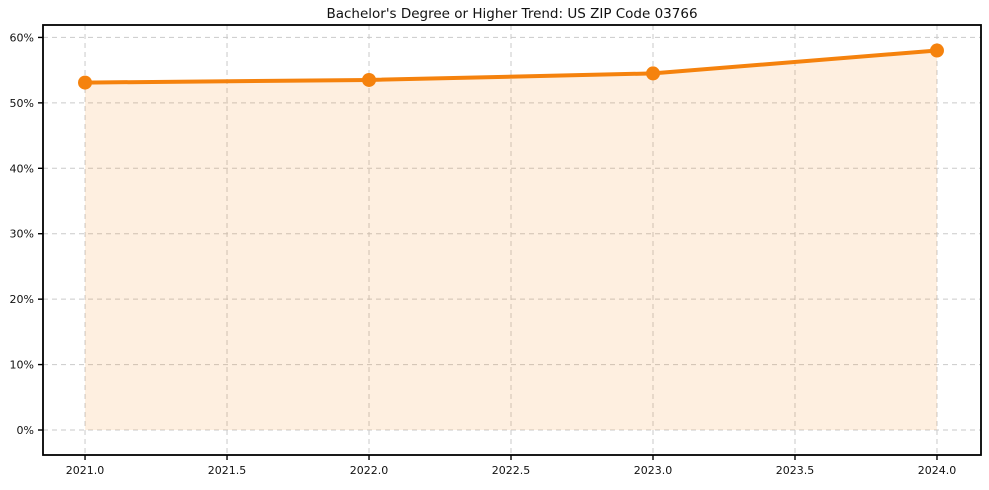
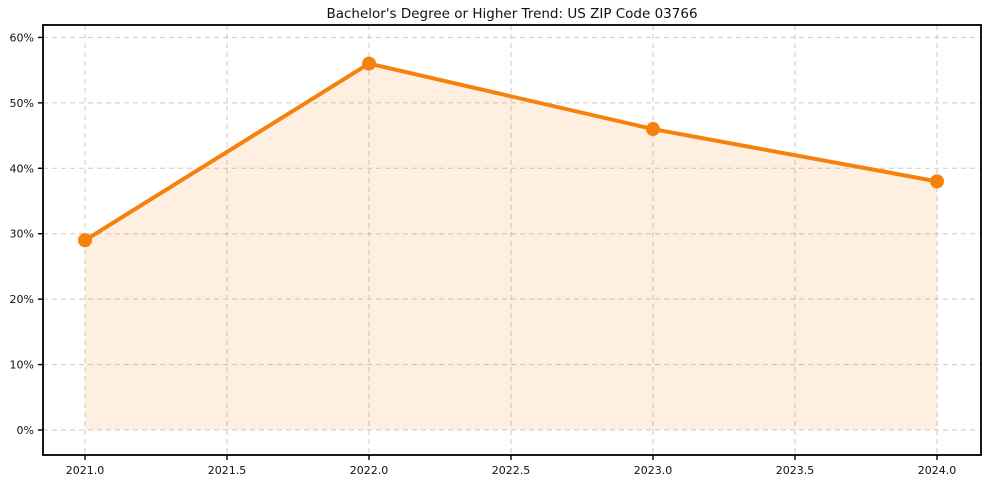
2021.0: 53% -> 29%
2022.0: 54% -> 56%
2023.0: 54% -> 46%
2024.0: 58% -> 38%
